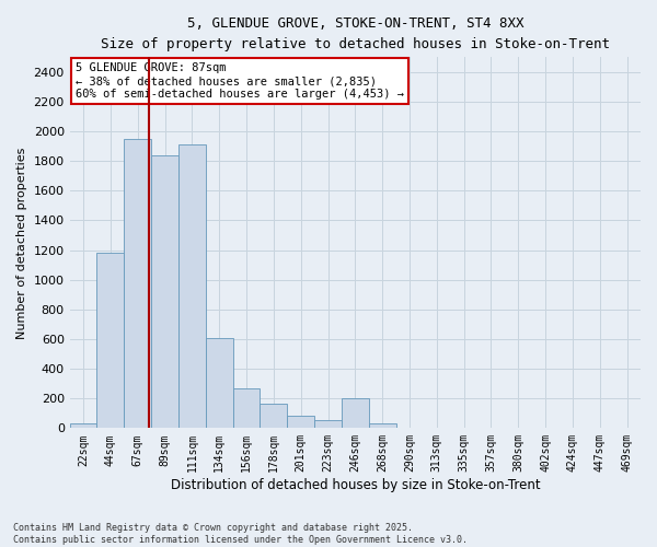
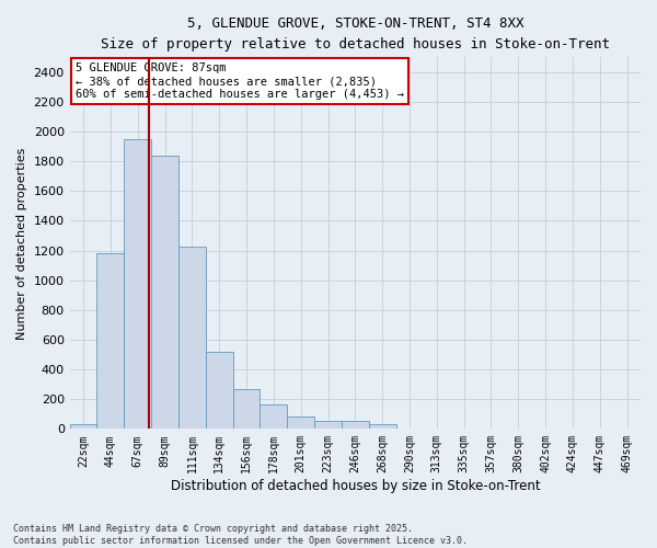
111sqm: 1910 -> 1230
134sqm: 610 -> 520
246sqm: 200 -> 60
